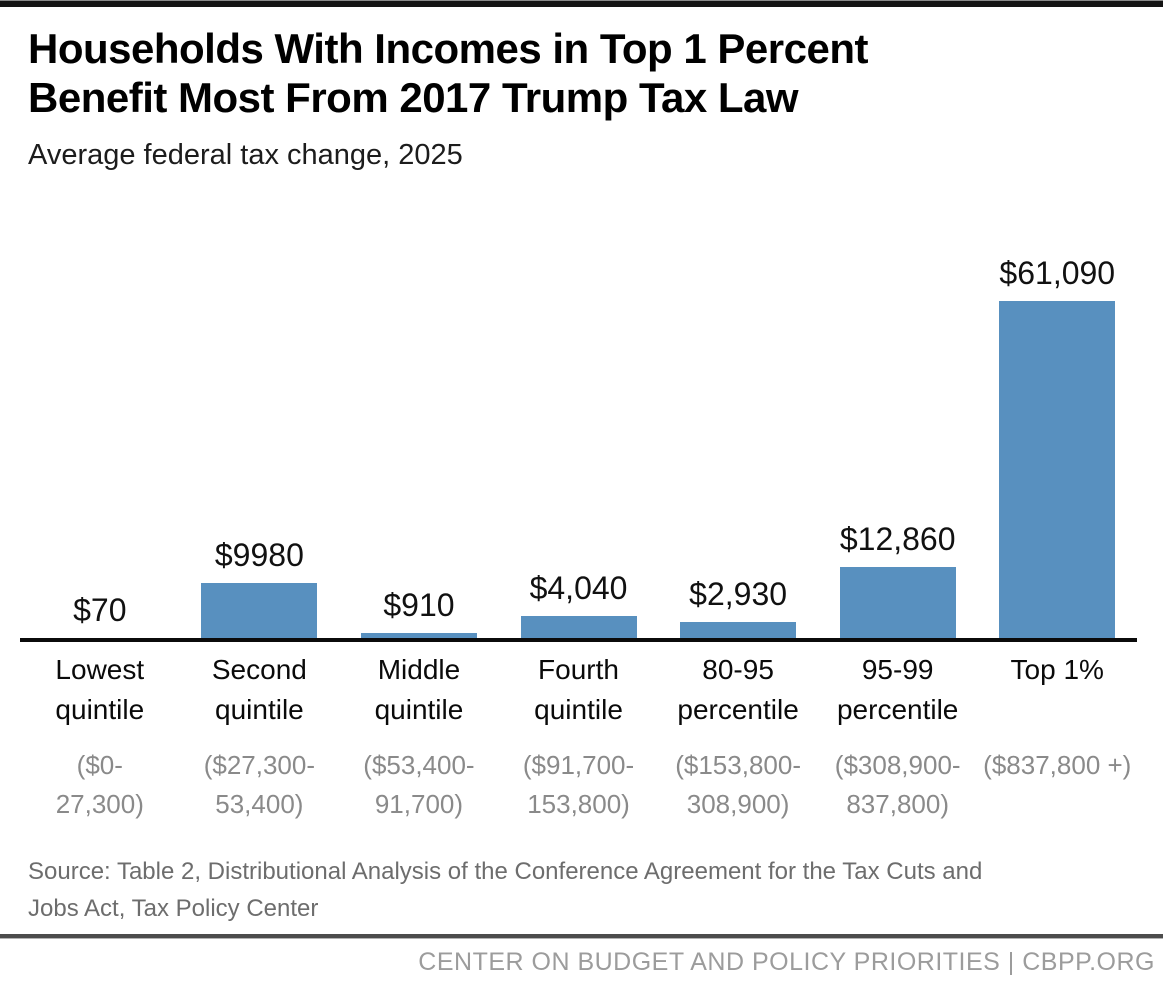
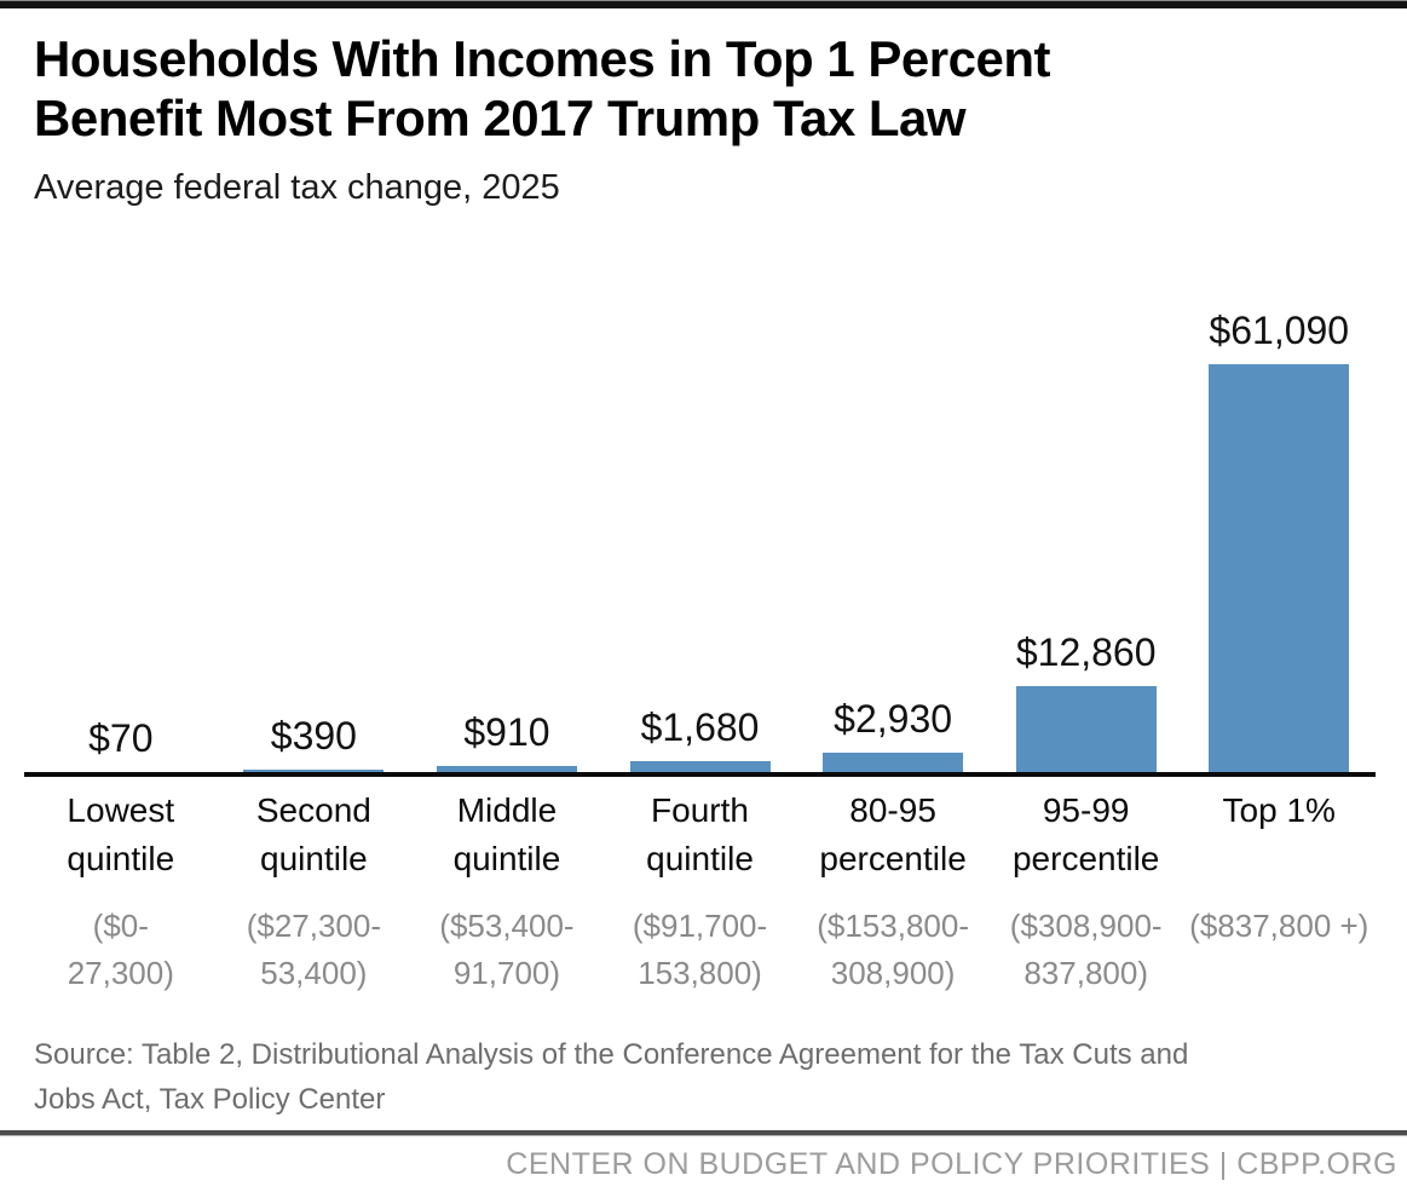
Second quintile: $9980 -> $390
Fourth quintile: $4,040 -> $1,680
